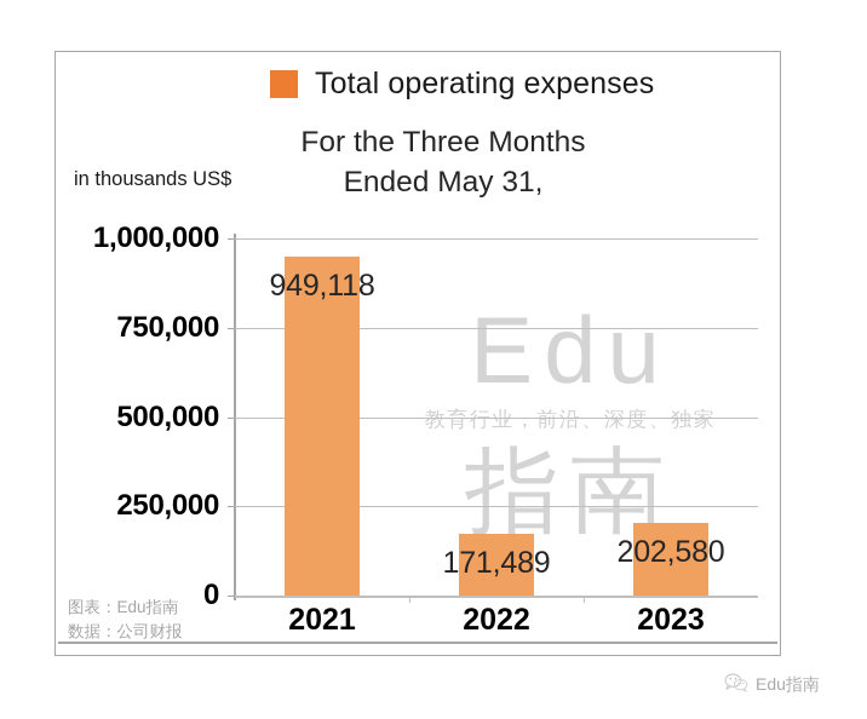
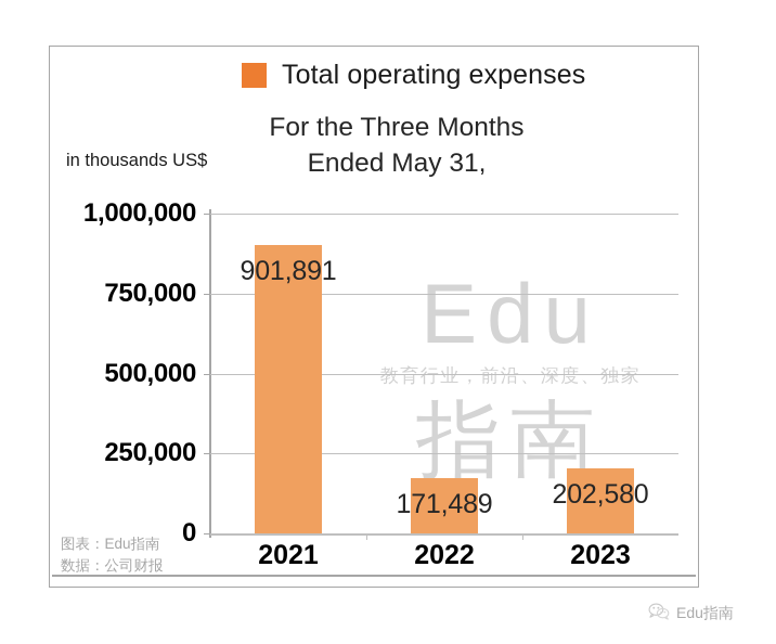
2021: 949,118 -> 901,891
